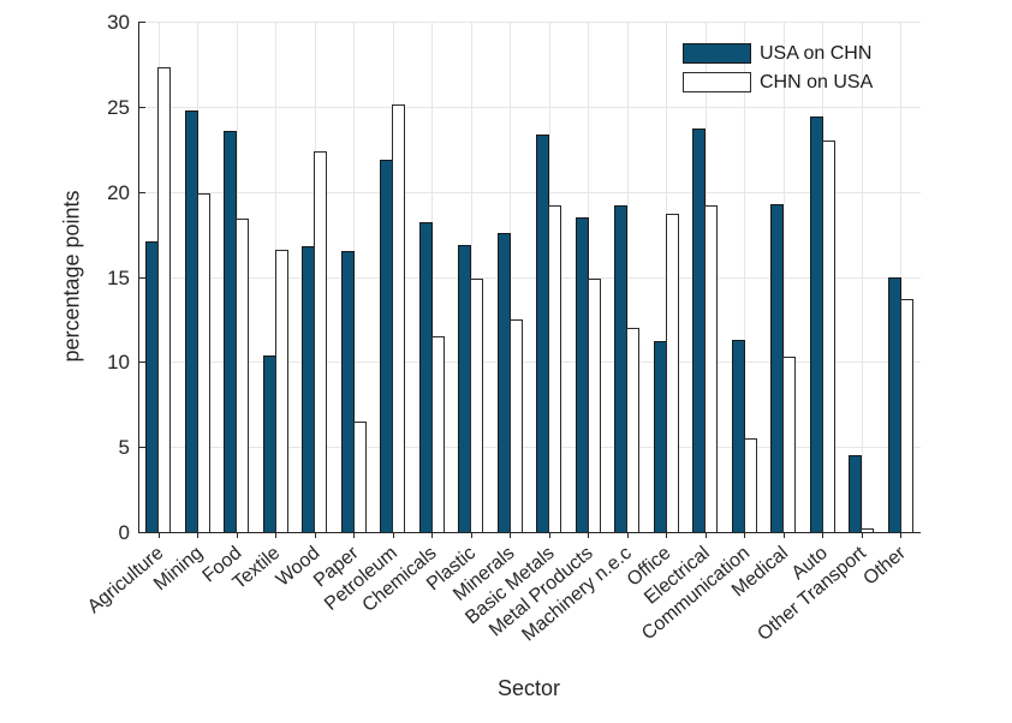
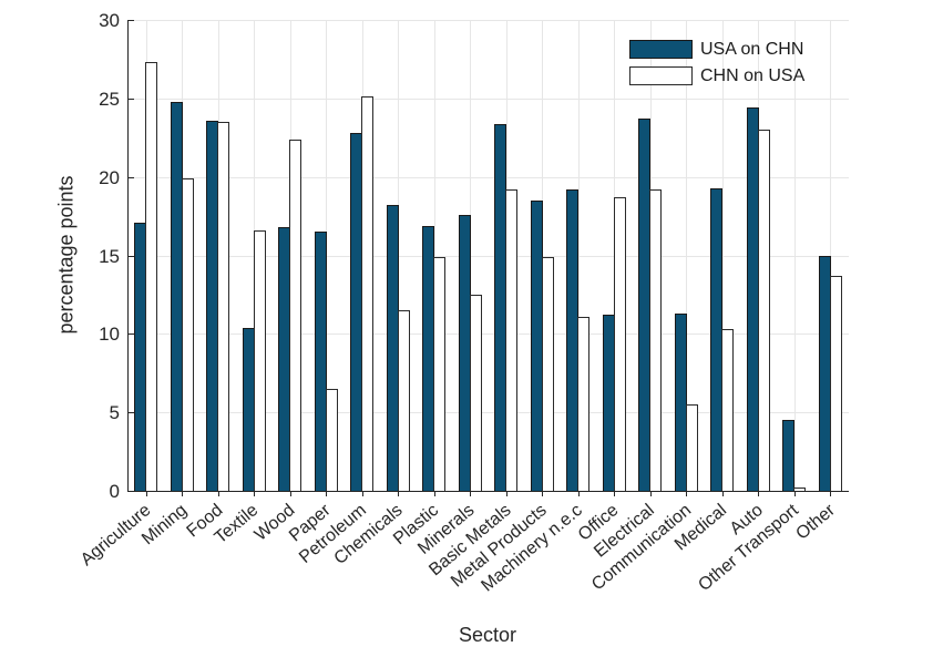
CHN on USA/Food: 18.4 -> 23.5
USA on CHN/Petroleum: 21.9 -> 22.8
CHN on USA/Machinery n.e.c: 12.0 -> 11.1
